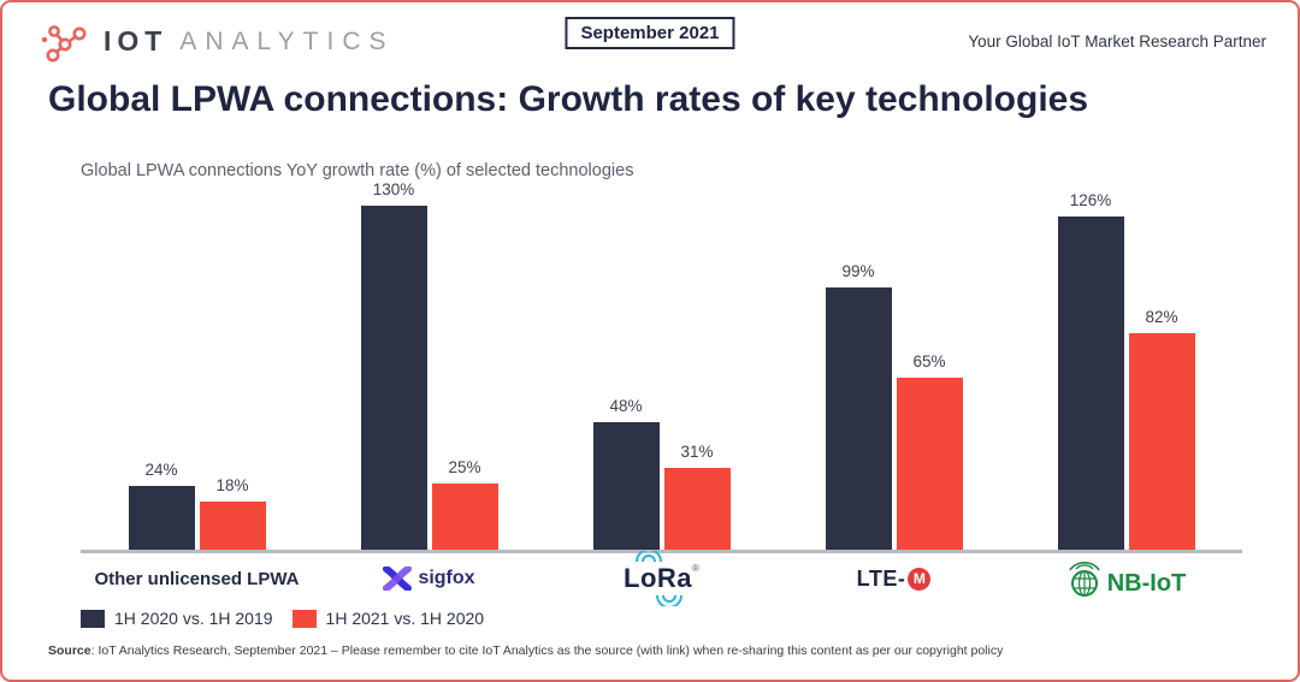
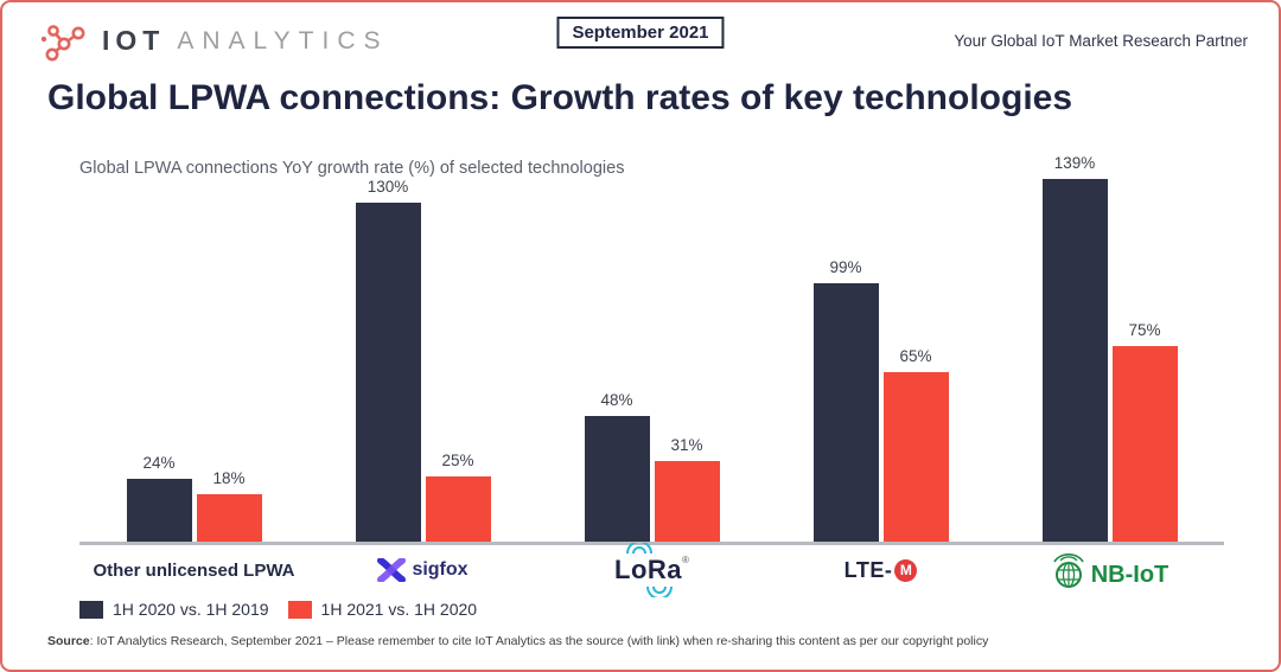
1H 2020 vs. 1H 2019/NB-IoT: 126% -> 139%
1H 2021 vs. 1H 2020/NB-IoT: 82% -> 75%
